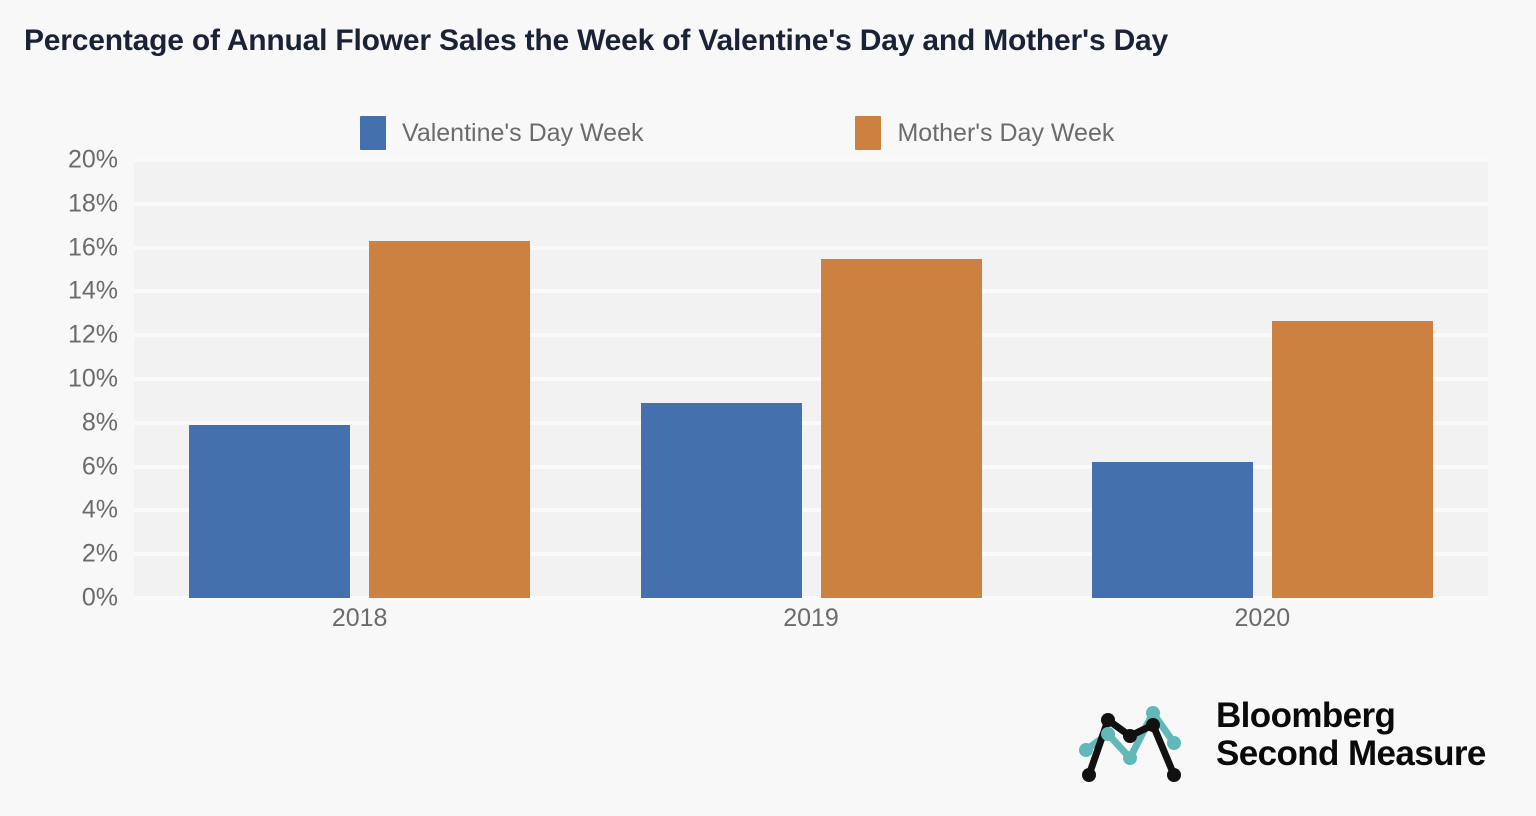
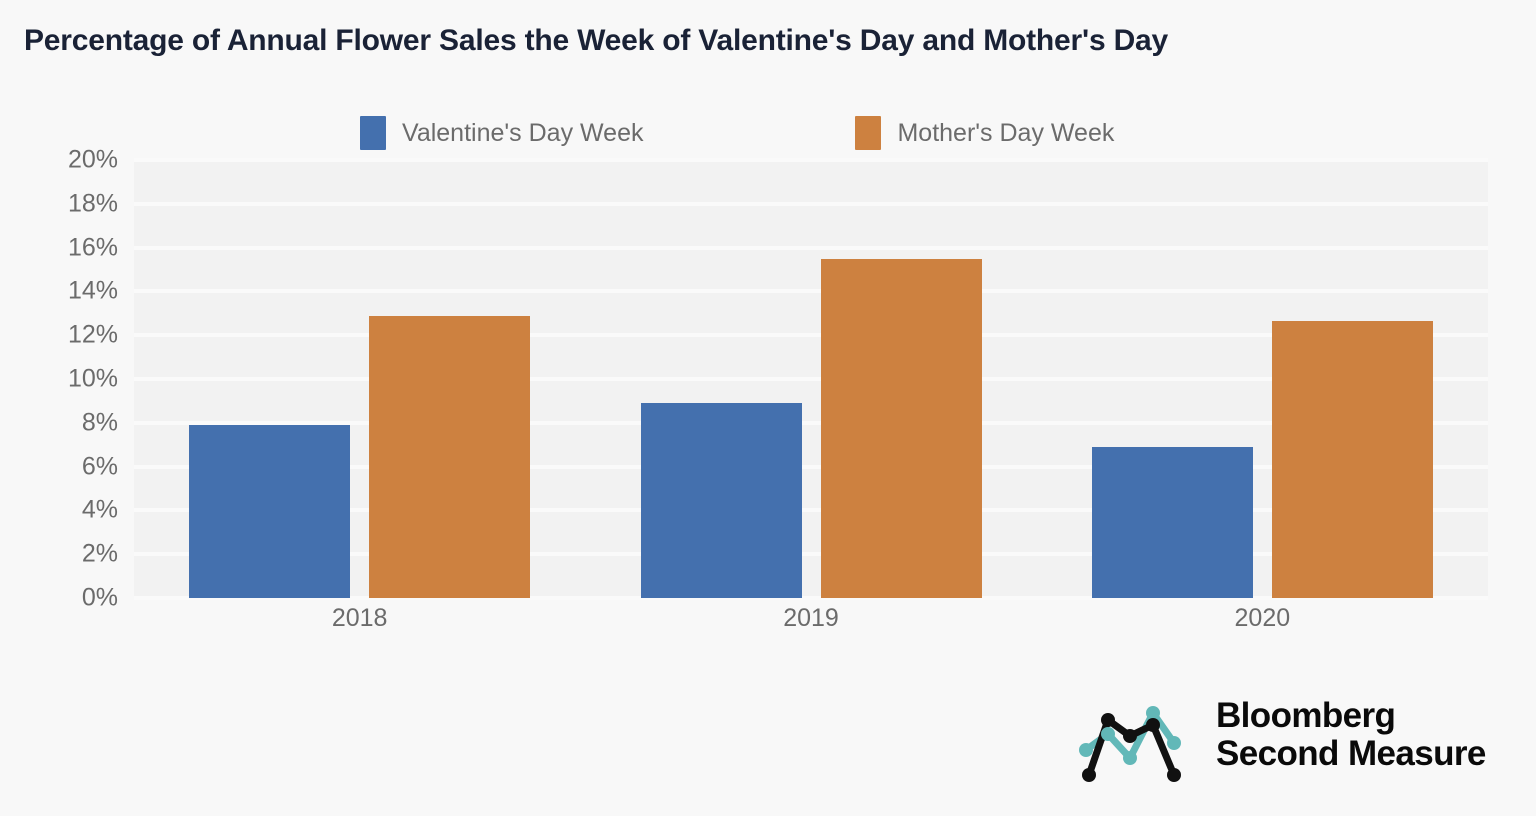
Mother's Day Week/2018: 16.3% -> 12.9%
Valentine's Day Week/2020: 6.2% -> 6.9%
